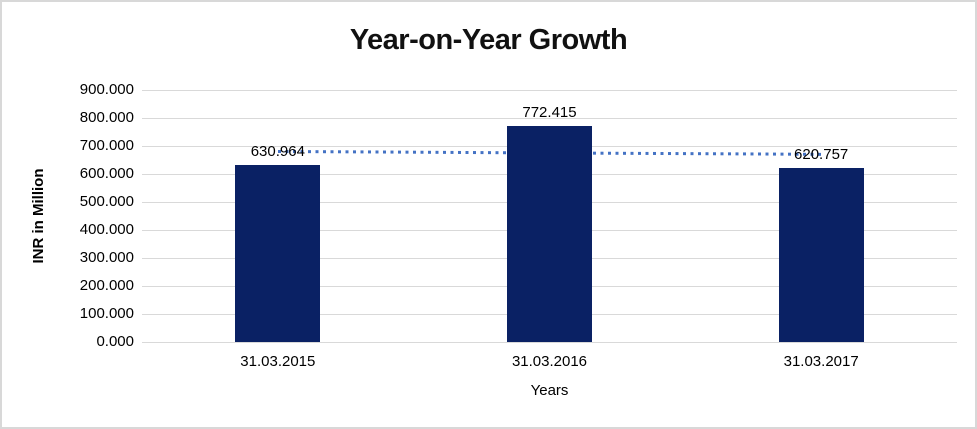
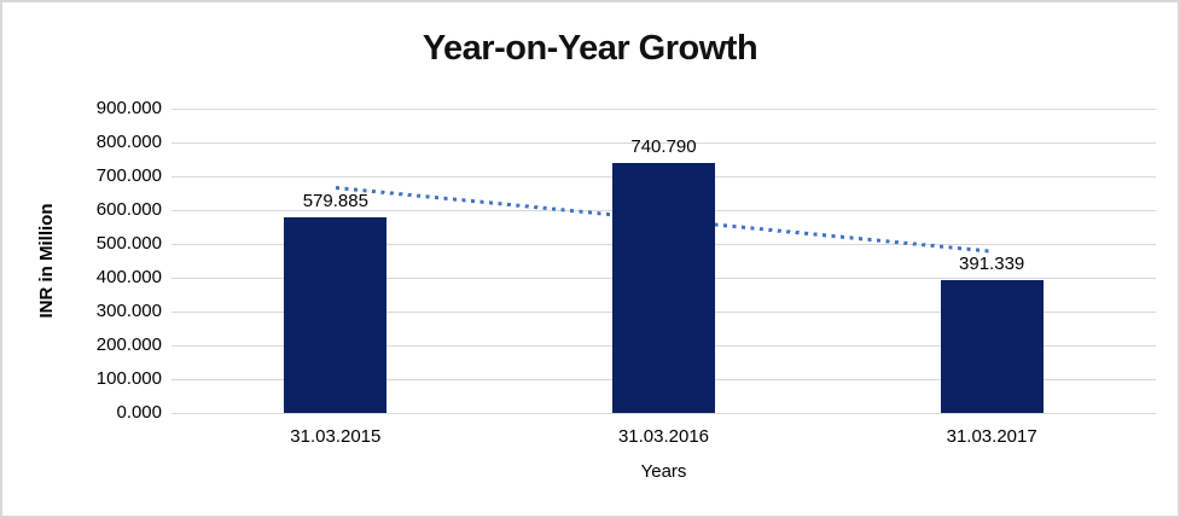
31.03.2015: 630.964 -> 579.885
31.03.2016: 772.415 -> 740.790
31.03.2017: 620.757 -> 391.339
